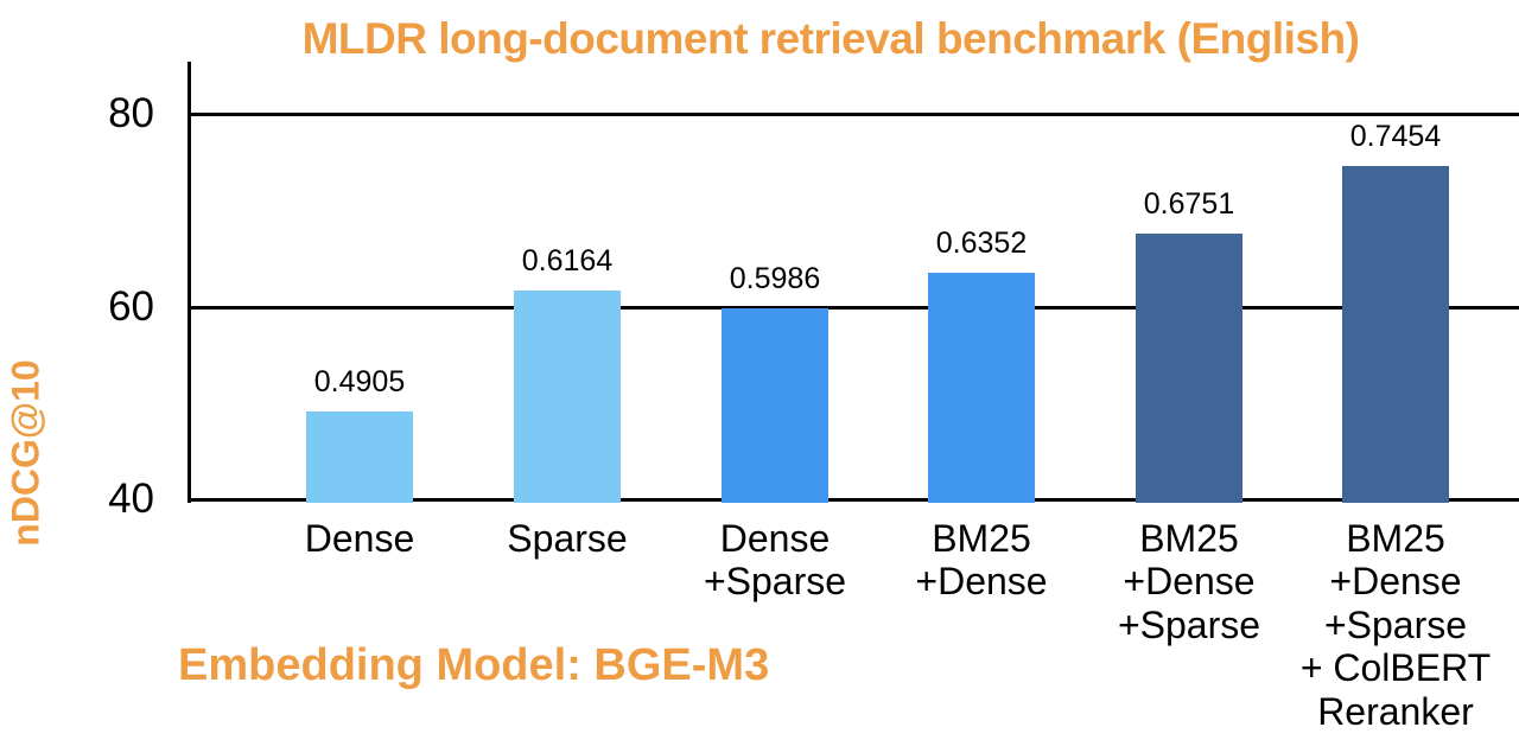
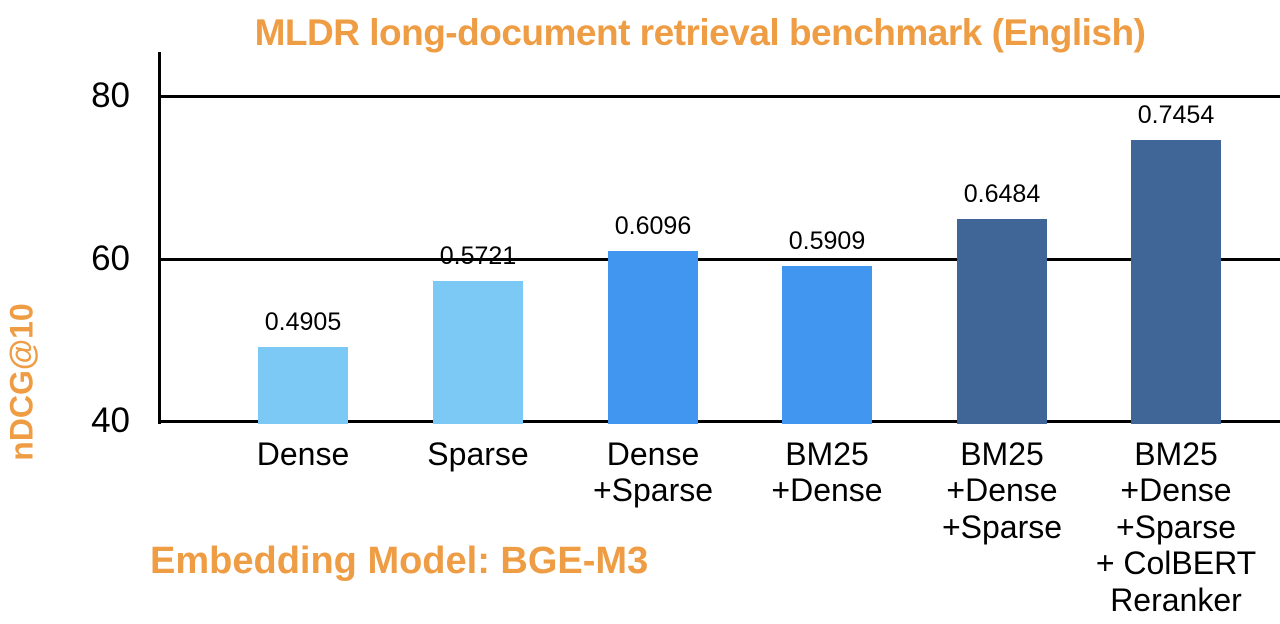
Sparse: 0.6164 -> 0.5721
Dense +Sparse: 0.5986 -> 0.6096
BM25 +Dense: 0.6352 -> 0.5909
BM25 +Dense +Sparse: 0.6751 -> 0.6484
